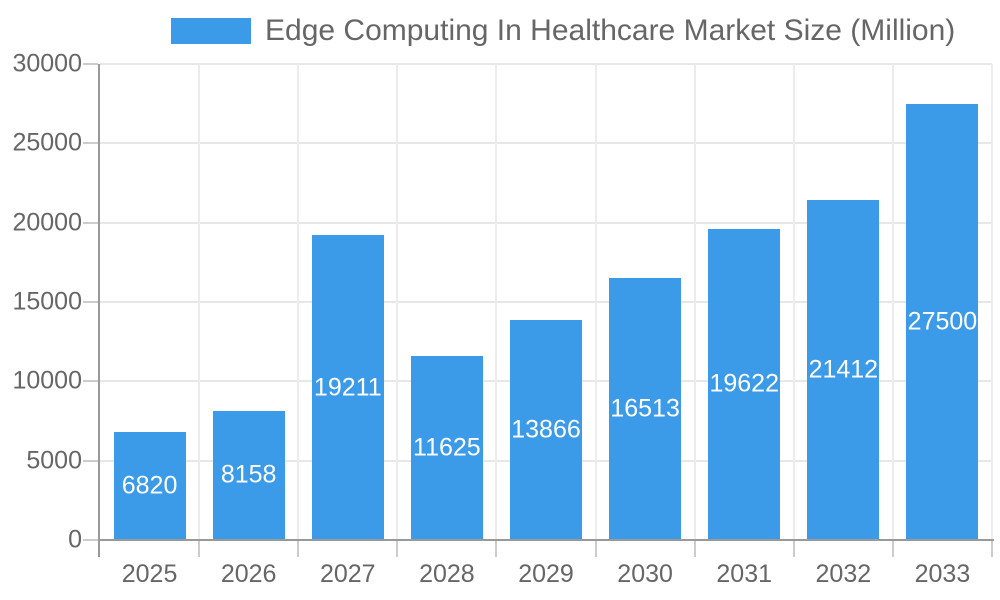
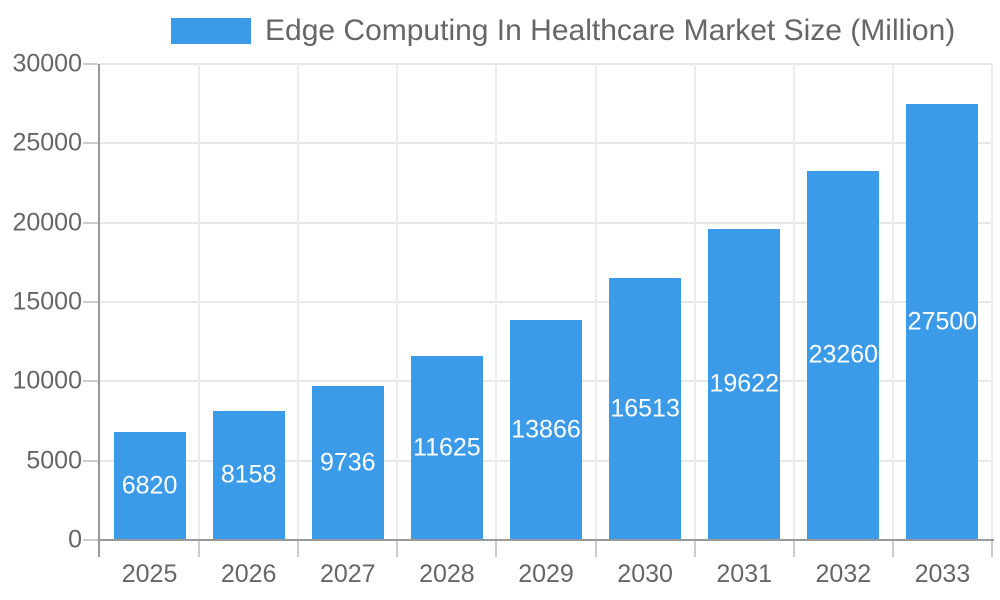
2027: 19211 -> 9736
2032: 21412 -> 23260
